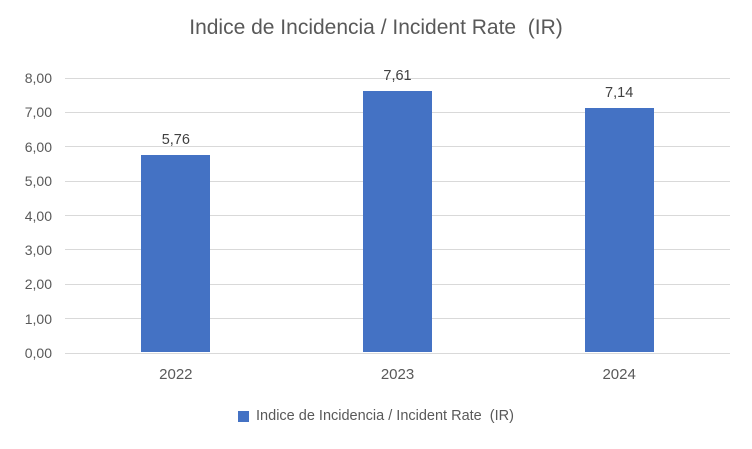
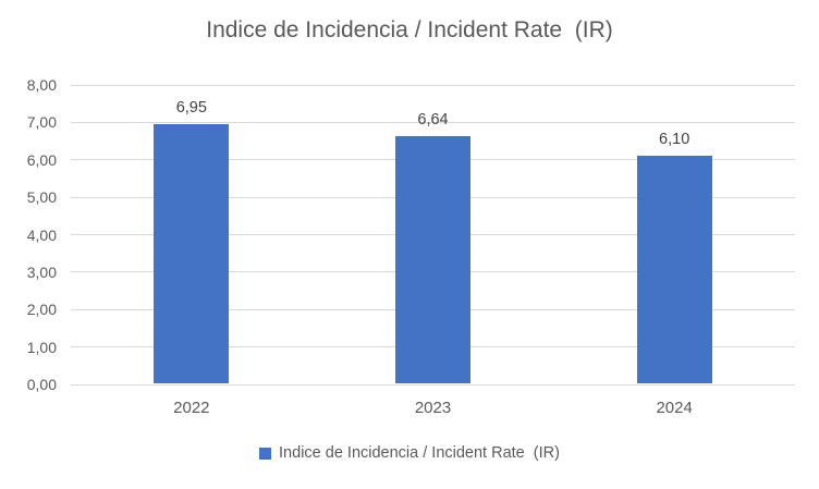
2022: 5,76 -> 6,95
2023: 7,61 -> 6,64
2024: 7,14 -> 6,10
